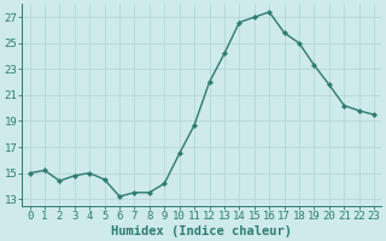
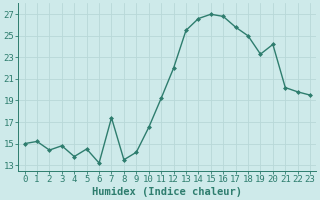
4: 15.0 -> 13.8
7: 13.5 -> 17.4
11: 18.7 -> 19.2
13: 24.2 -> 25.5
16: 27.4 -> 26.8
20: 21.8 -> 24.2
